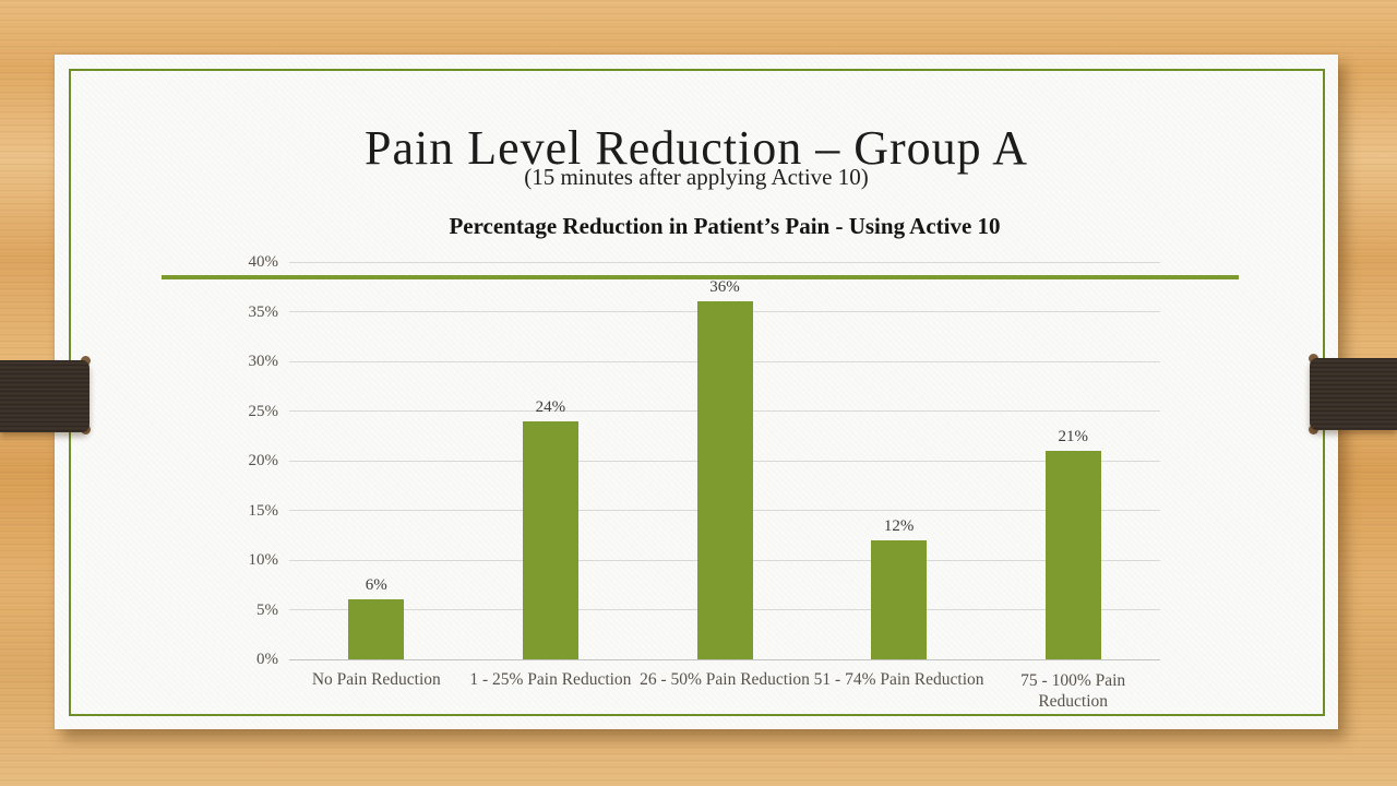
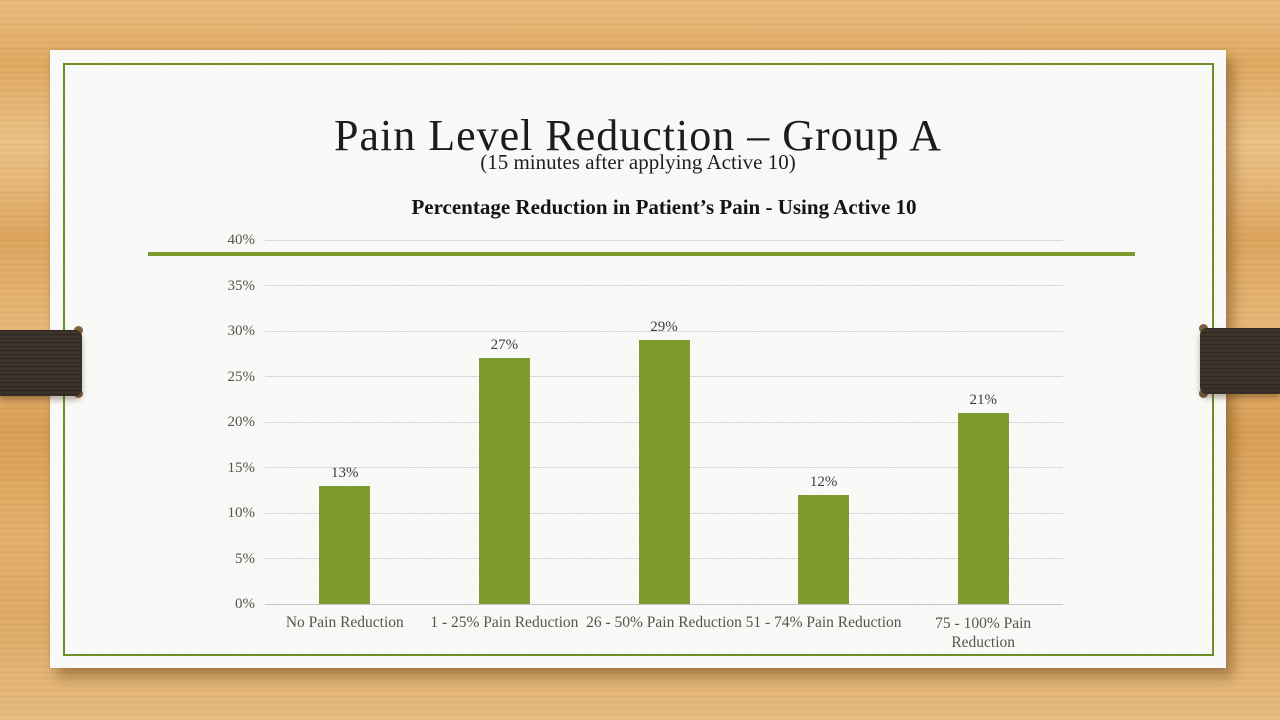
No Pain Reduction: 6% -> 13%
1 - 25% Pain Reduction: 24% -> 27%
26 - 50% Pain Reduction: 36% -> 29%
